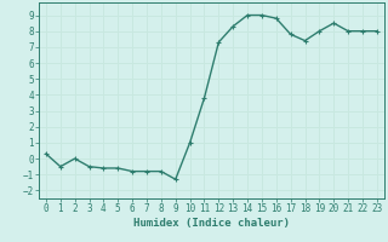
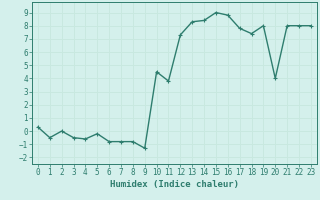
5: -0.6 -> -0.2
10: 1.0 -> 4.5
14: 9.0 -> 8.4
20: 8.5 -> 4.0
